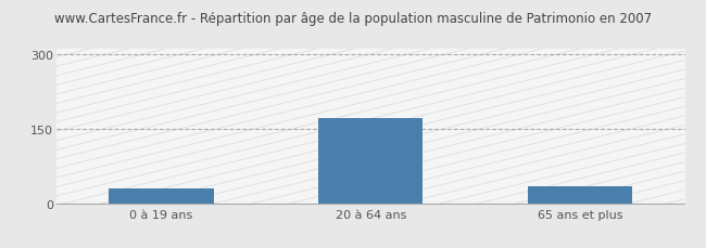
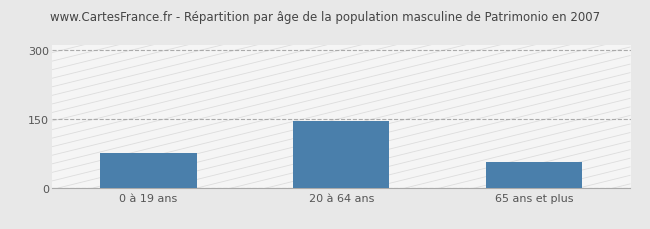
0 à 19 ans: 30 -> 75
20 à 64 ans: 170 -> 145
65 ans et plus: 33 -> 55
